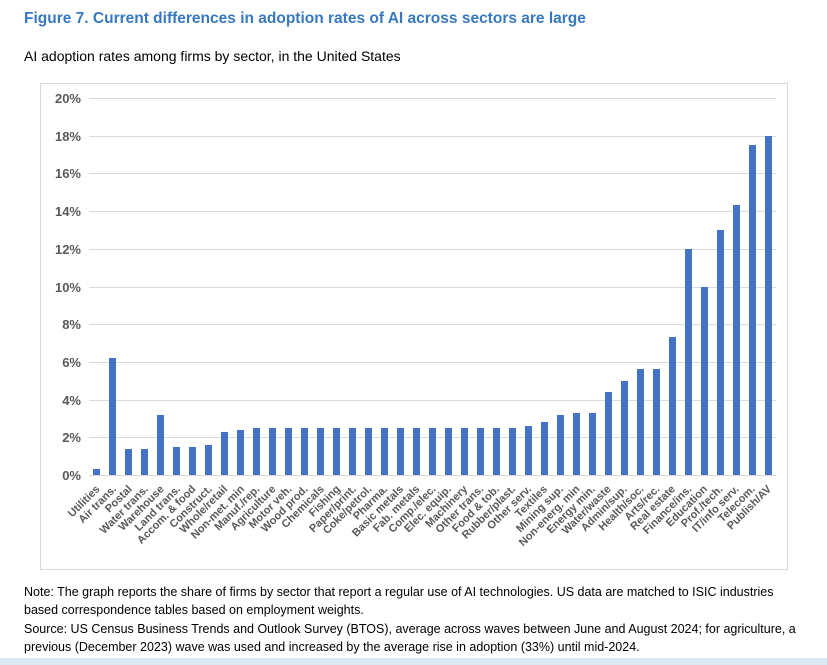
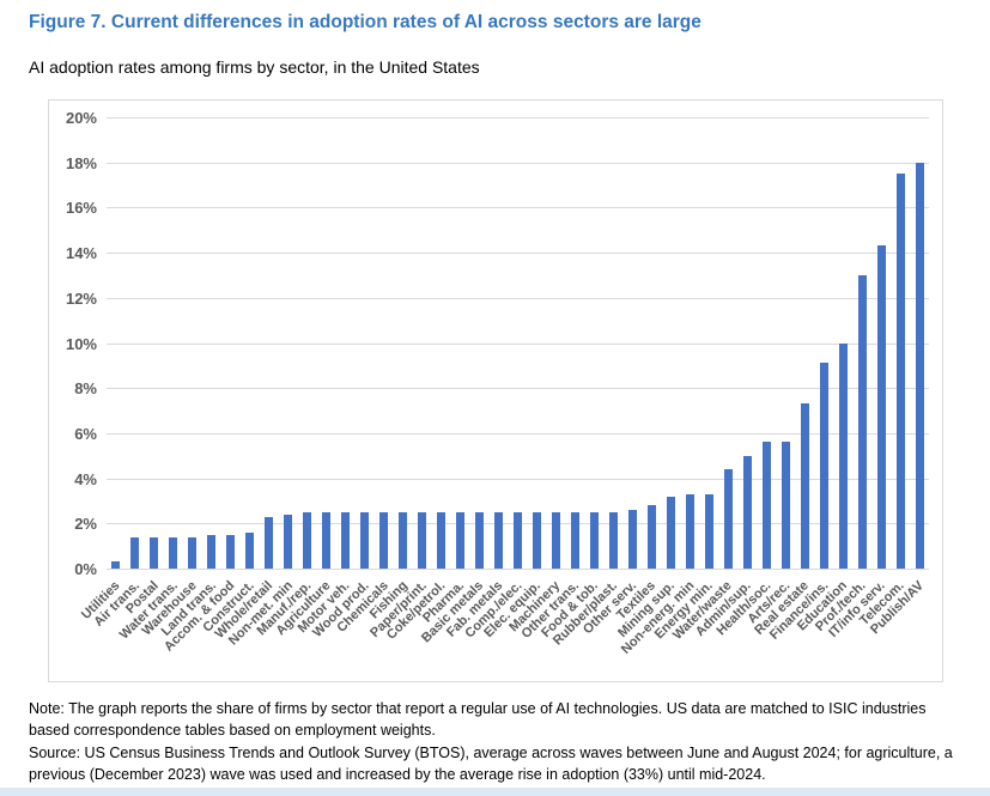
Air trans.: 6.2% -> 1.4%
Warehouse: 3.2% -> 1.4%
Finance/ins.: 12.0% -> 9.1%
